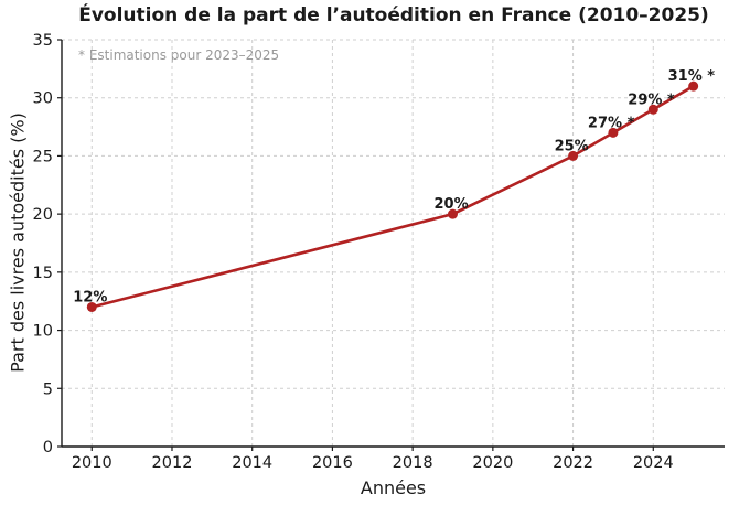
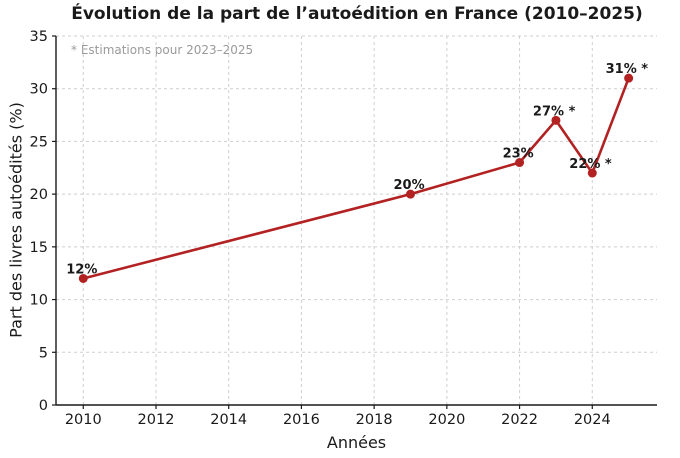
2022: 25% -> 23%
2024: 29% -> 22%
